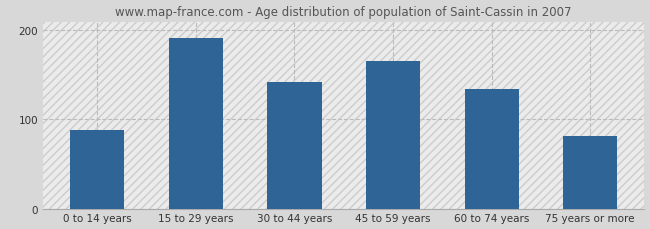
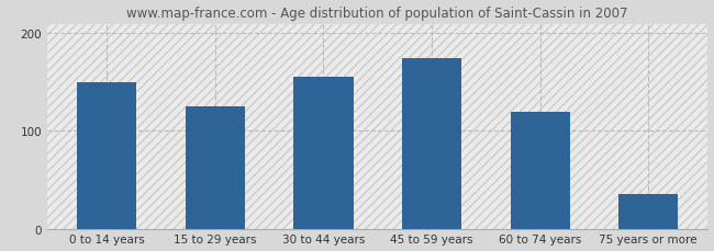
0 to 14 years: 88 -> 150
15 to 29 years: 192 -> 125
30 to 44 years: 142 -> 155
45 to 59 years: 166 -> 175
60 to 74 years: 134 -> 120
75 years or more: 82 -> 35
